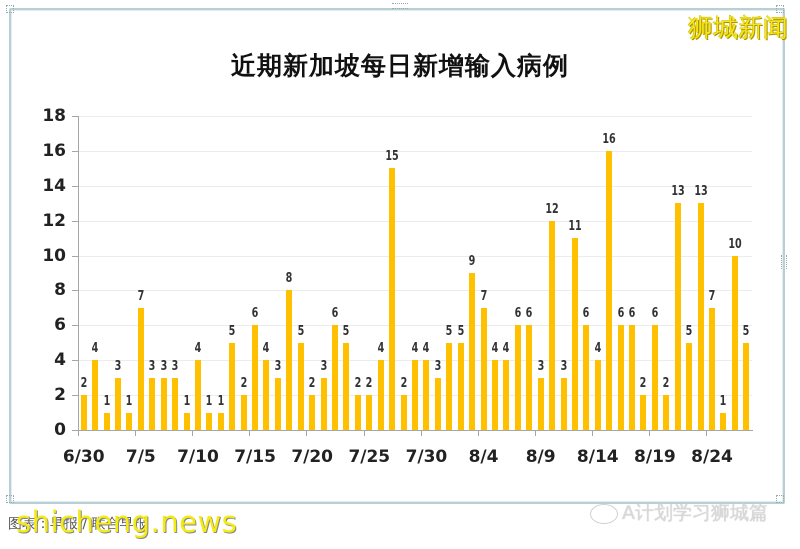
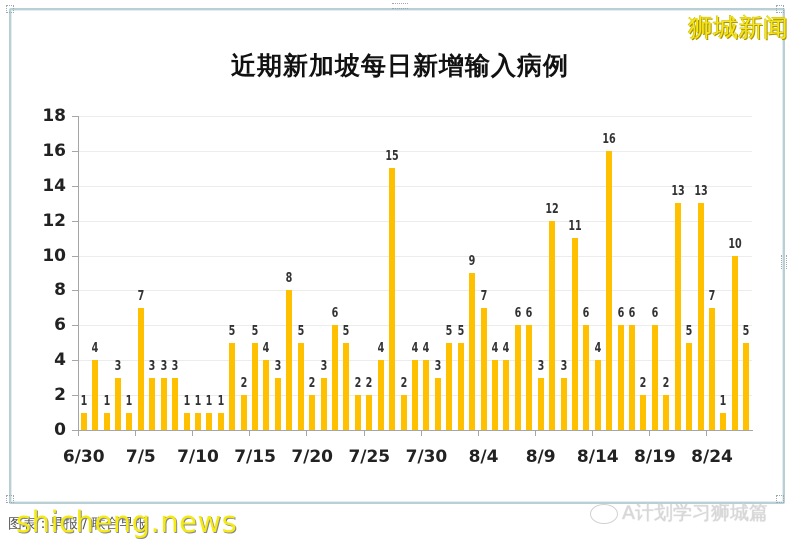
6/30: 2 -> 1
7/10: 4 -> 1
7/15: 6 -> 5
